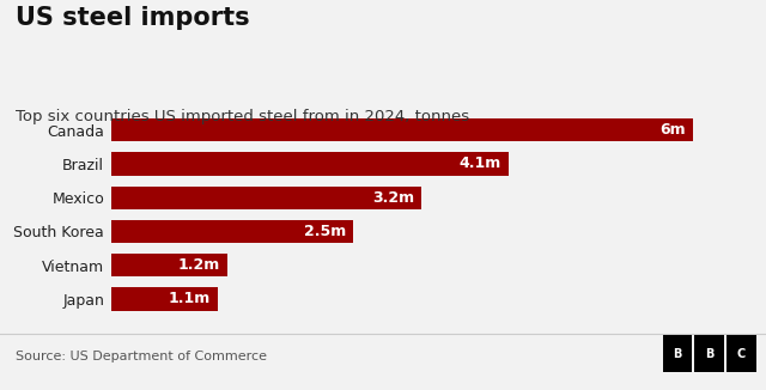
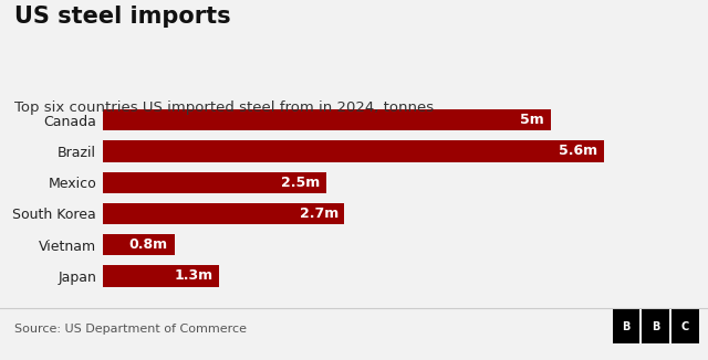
Canada: 6m -> 5m
Brazil: 4.1m -> 5.6m
Mexico: 3.2m -> 2.5m
South Korea: 2.5m -> 2.7m
Vietnam: 1.2m -> 0.8m
Japan: 1.1m -> 1.3m
